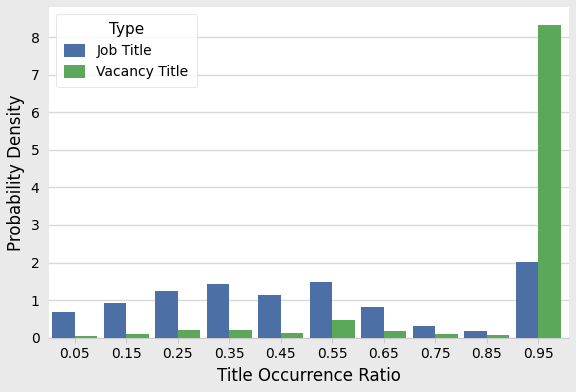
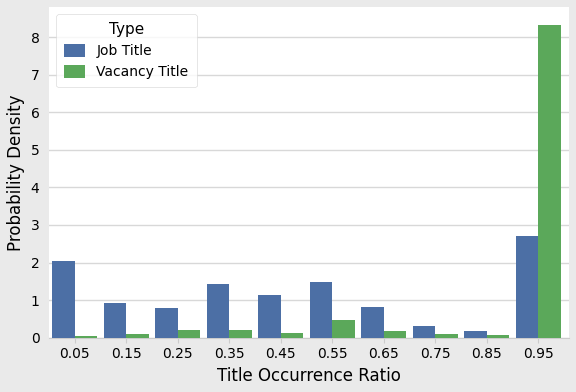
Job Title/0.05: 0.68 -> 2.05
Job Title/0.25: 1.25 -> 0.80
Job Title/0.95: 2.02 -> 2.70
